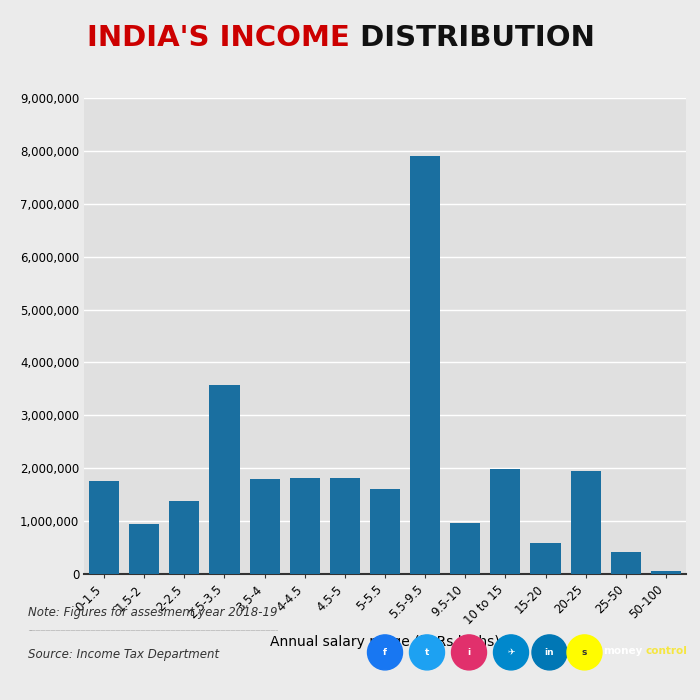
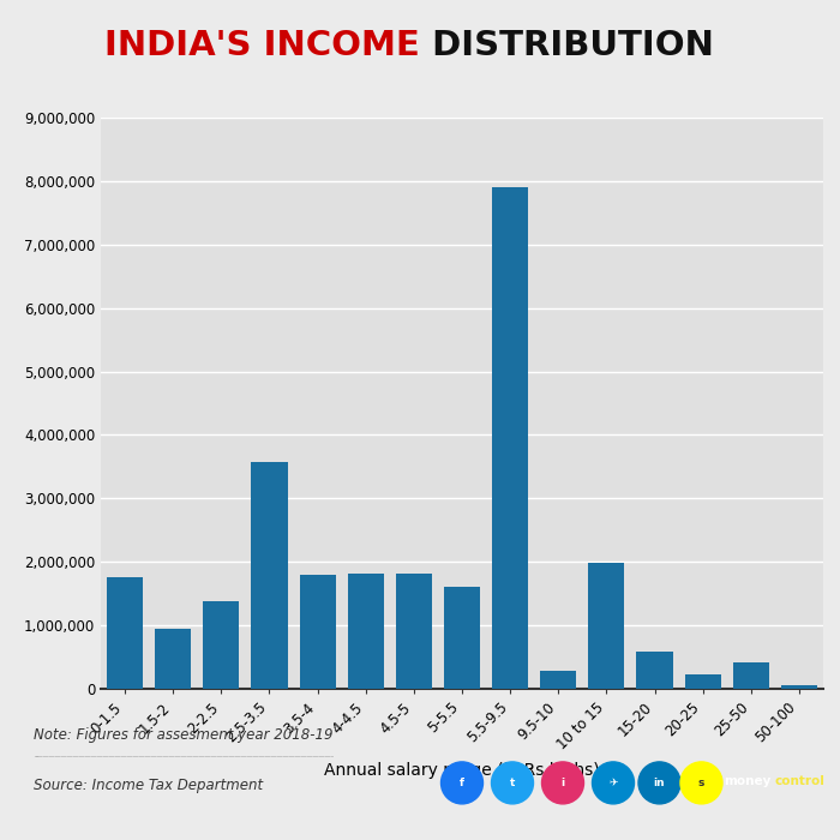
9.5-10: 960,000 -> 280,000
20-25: 1,940,000 -> 230,000
